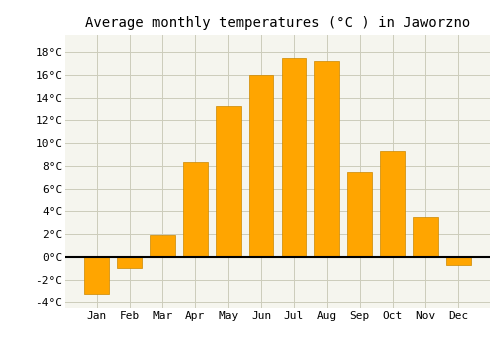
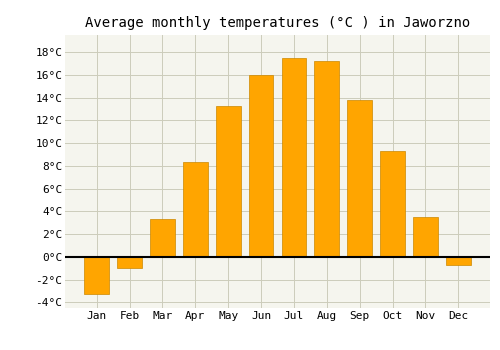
Mar: 1.9°C -> 3.3°C
Sep: 7.5°C -> 13.8°C
